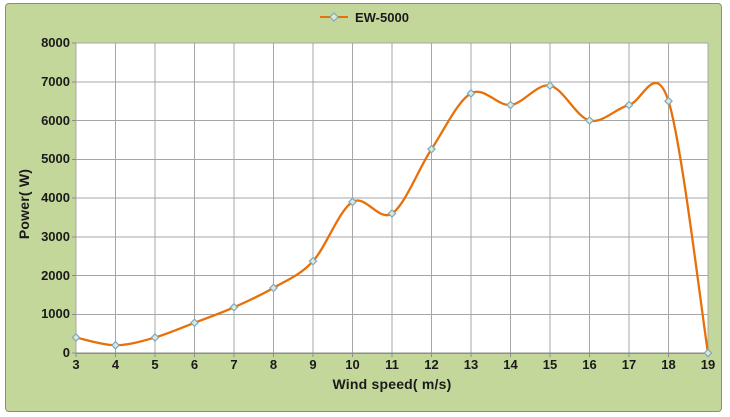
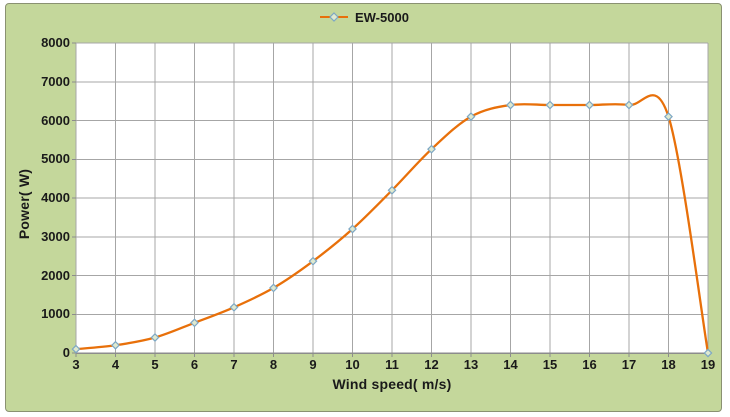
3: 400 -> 100
10: 3900 -> 3200
11: 3600 -> 4200
13: 6700 -> 6100
15: 6900 -> 6400
16: 6000 -> 6400
18: 6500 -> 6100
